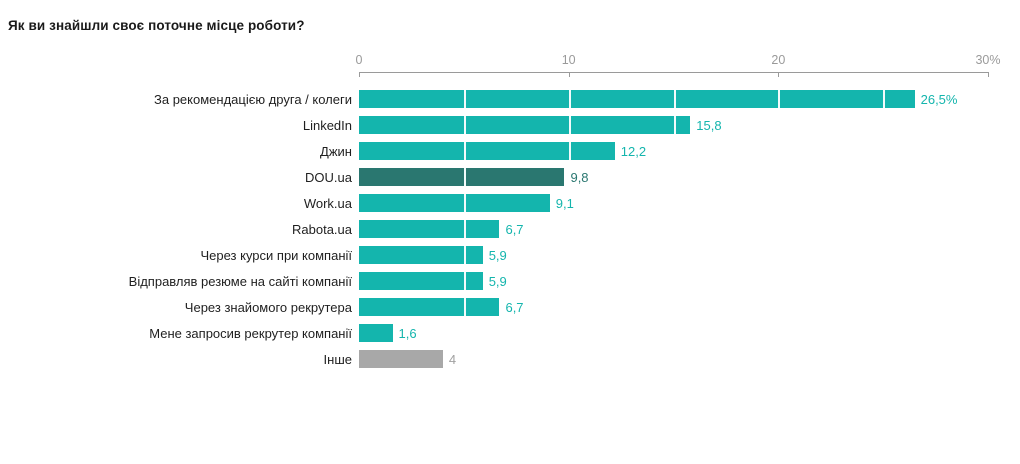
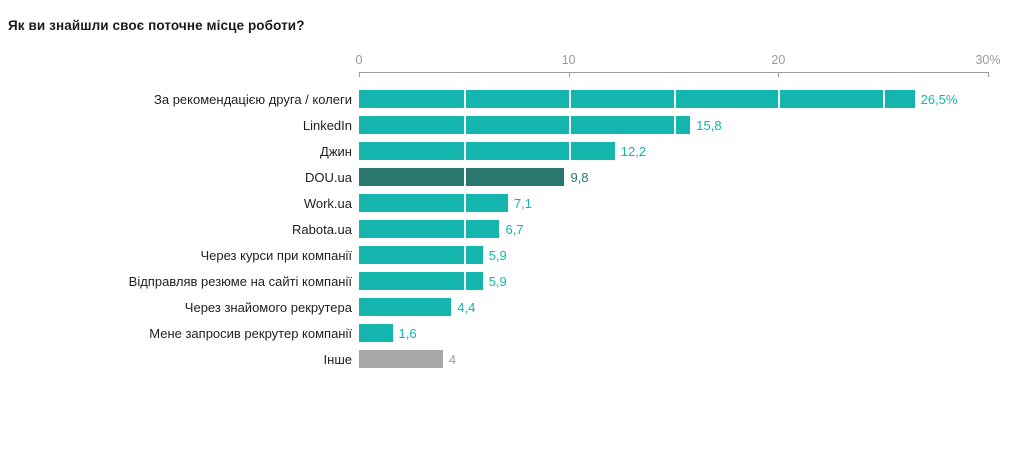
Work.ua: 9,1 -> 7,1
Через знайомого рекрутера: 6,7 -> 4,4
